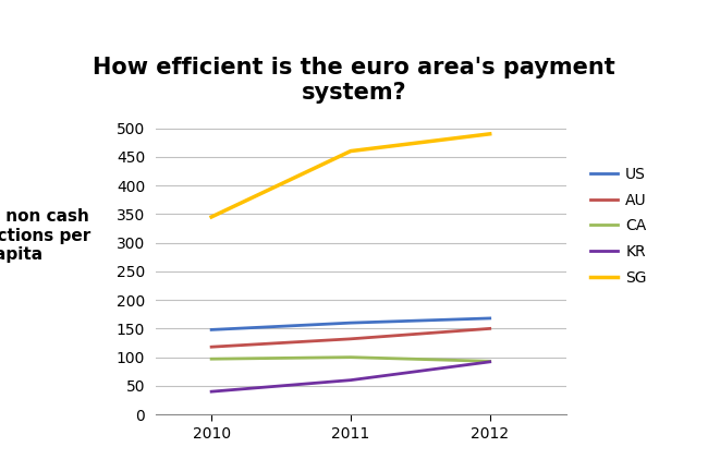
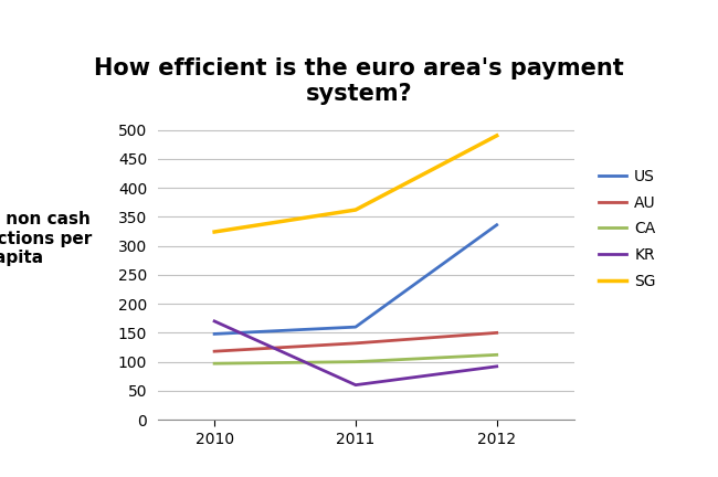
KR/2010: 40 -> 170
SG/2010: 345 -> 324
SG/2011: 460 -> 362
US/2012: 168 -> 336
CA/2012: 93 -> 112
